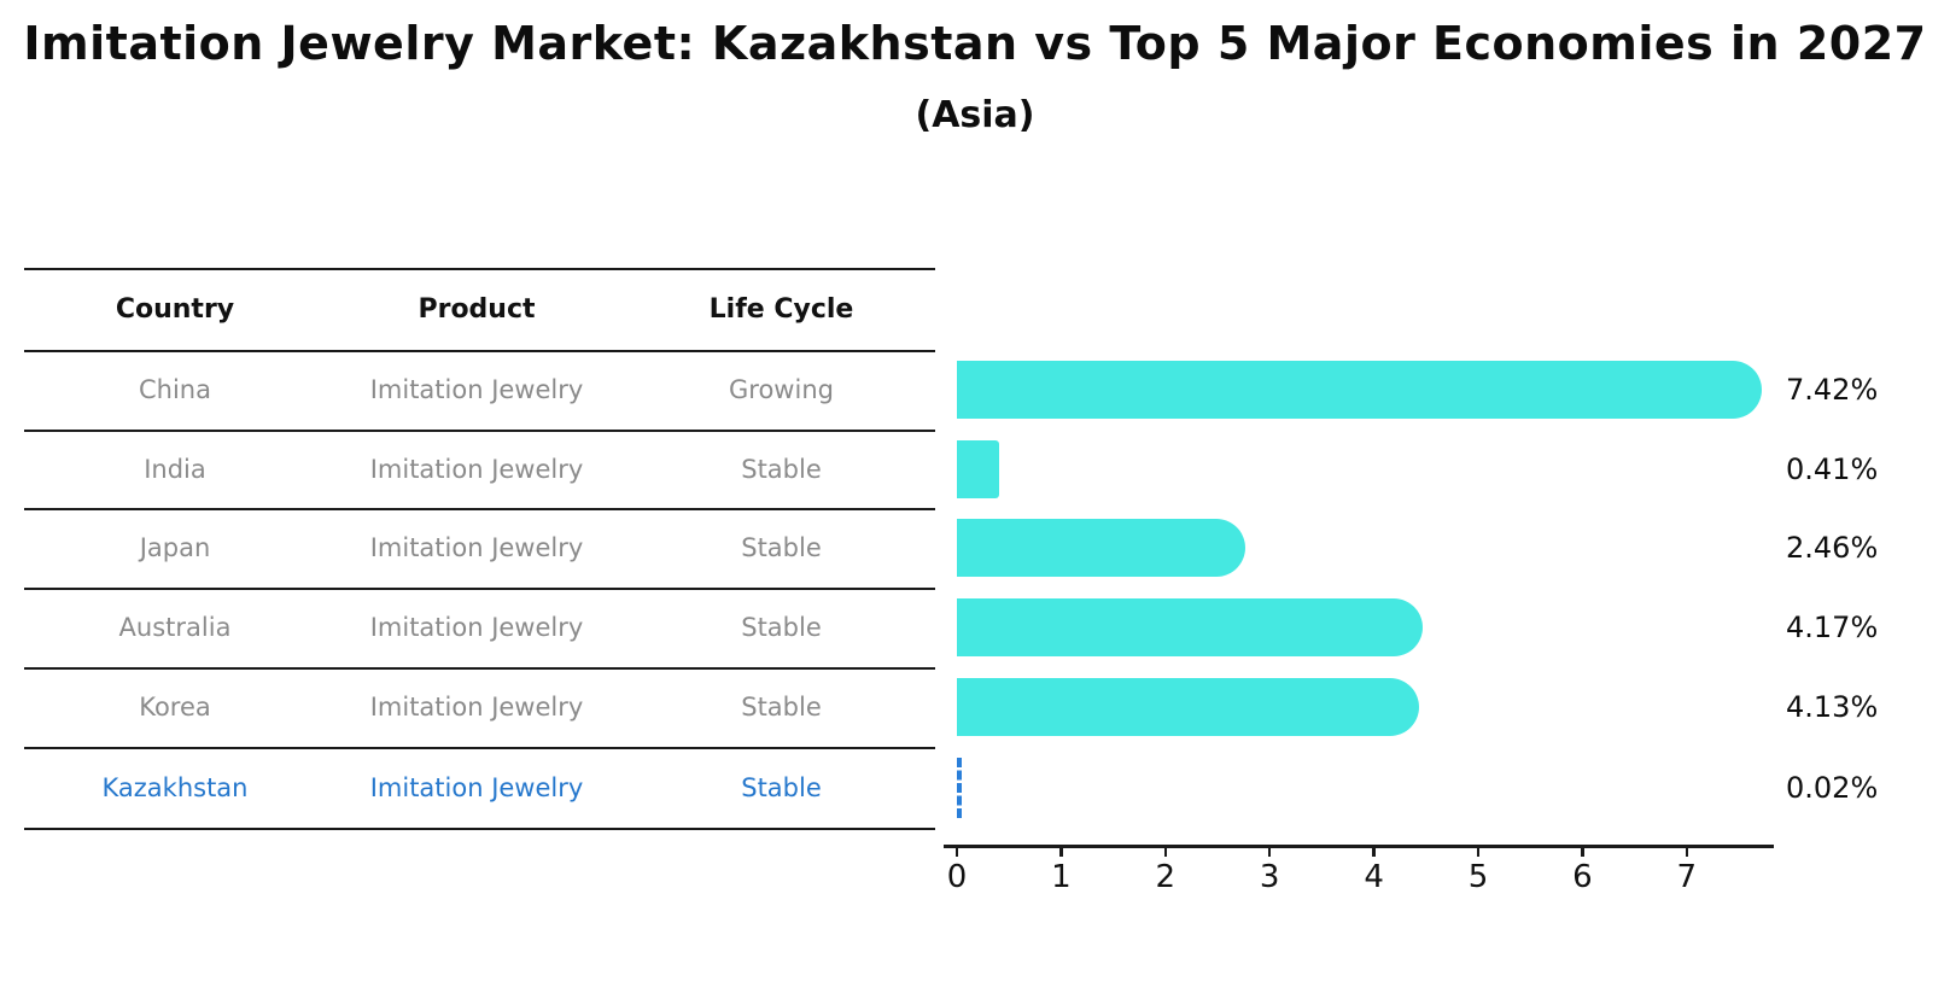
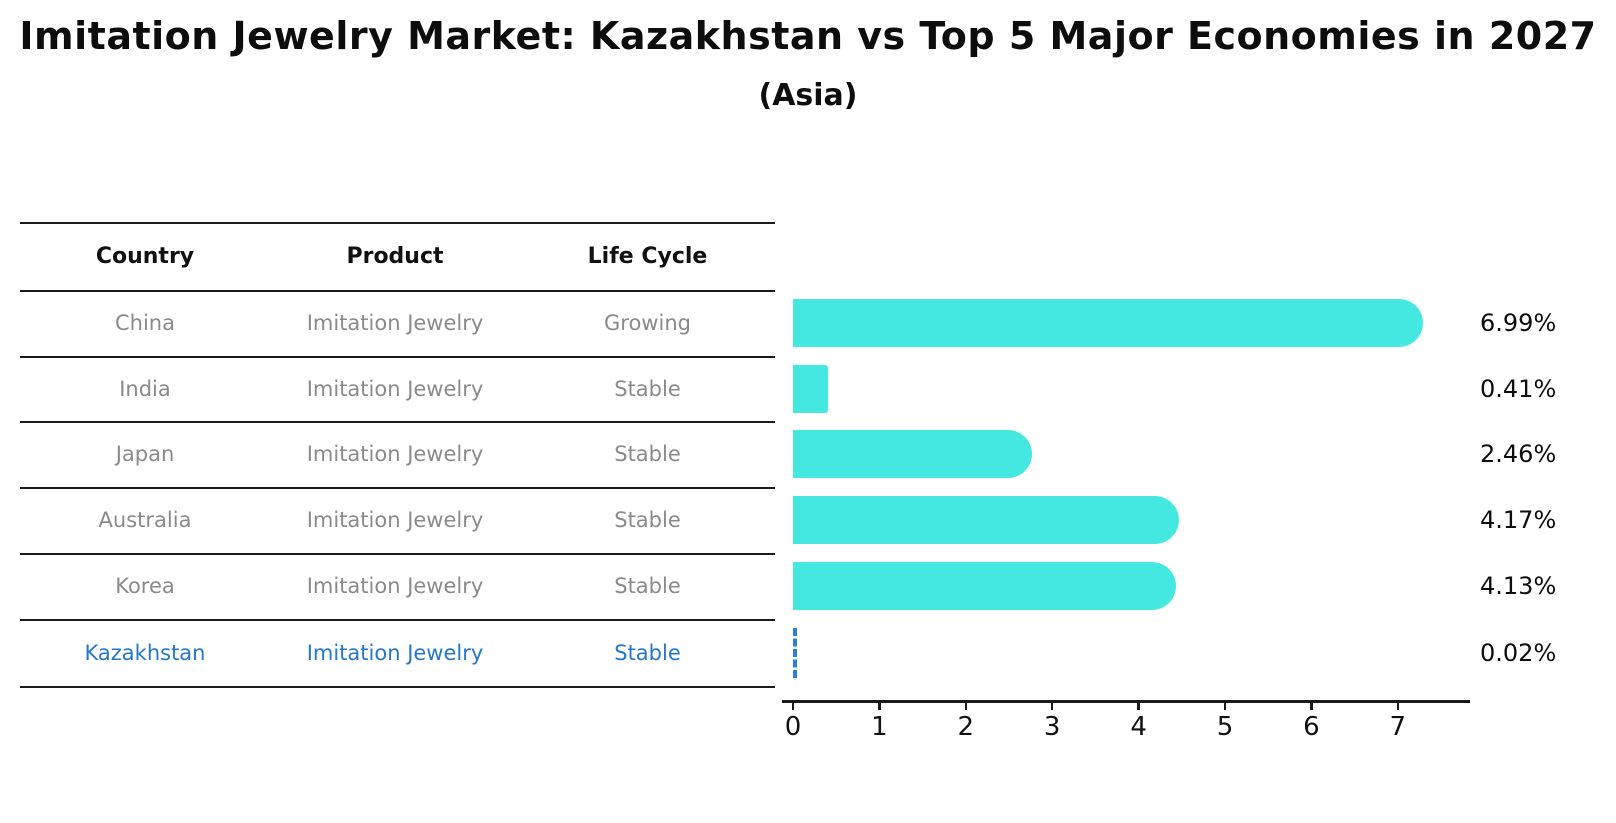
China: 7.42% -> 6.99%
